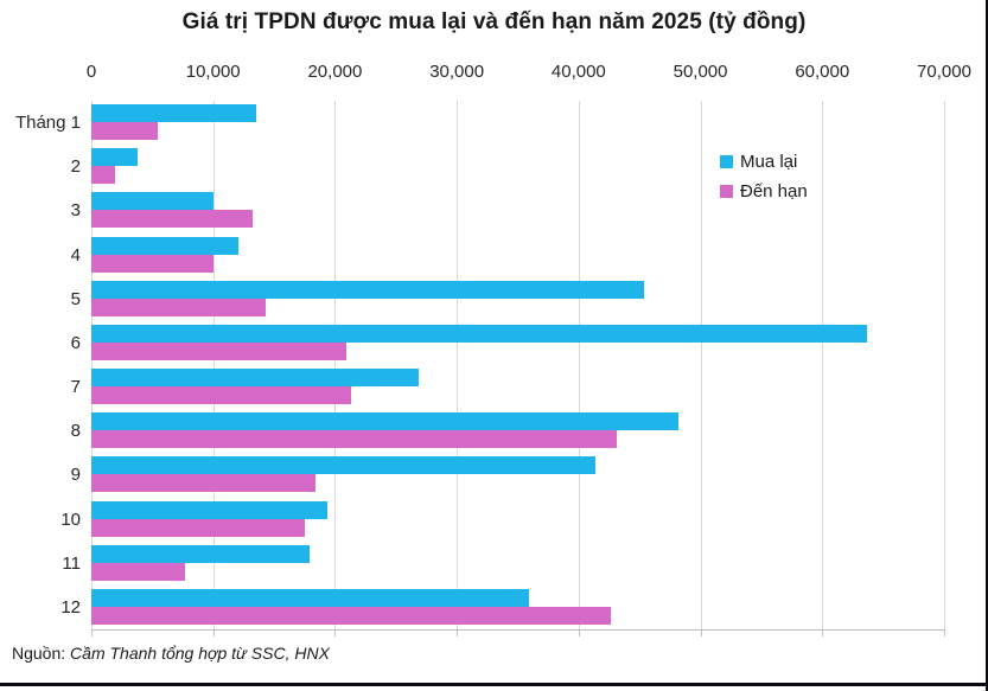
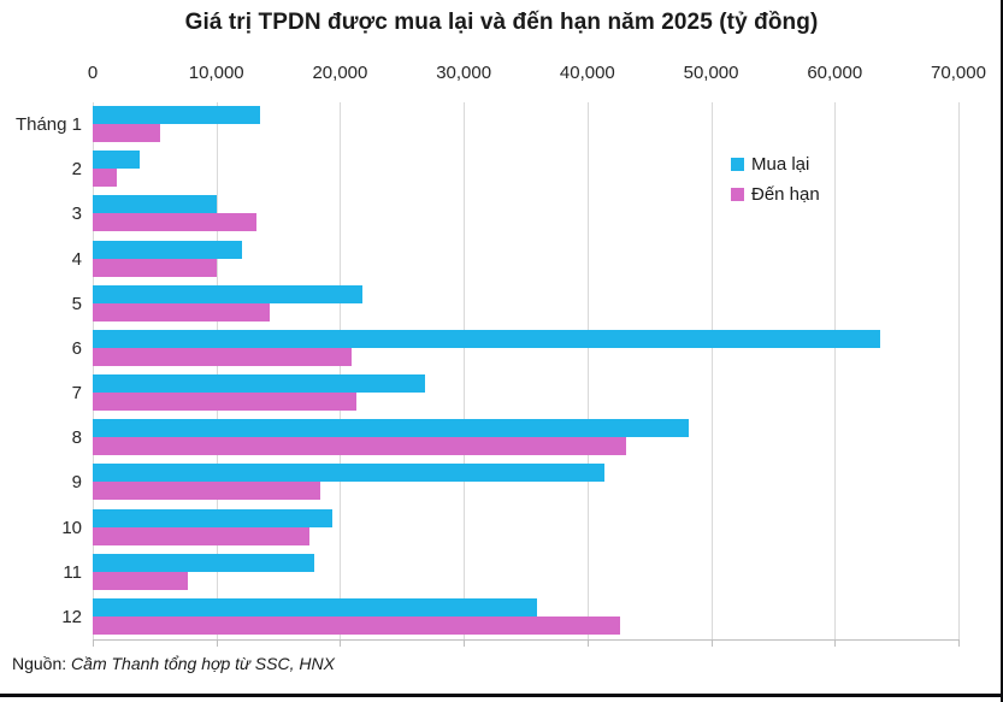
Mua lại/5: 45400 -> 21800
